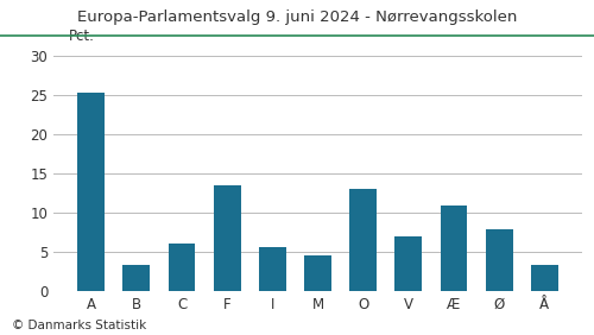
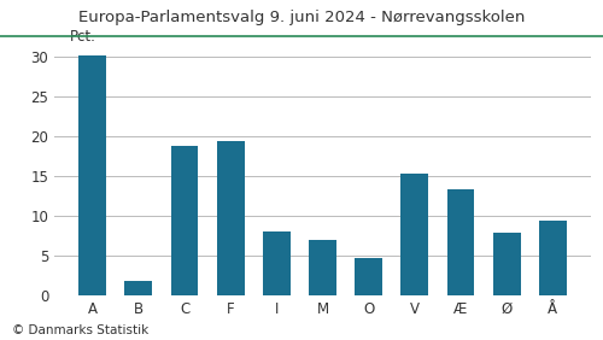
A: 25.3 -> 30.2
B: 3.4 -> 1.8
C: 6.1 -> 18.8
F: 13.5 -> 19.4
I: 5.7 -> 8.0
M: 4.6 -> 7.0
O: 13.1 -> 4.8
V: 7.0 -> 15.4
Æ: 11.0 -> 13.4
Å: 3.4 -> 9.4
